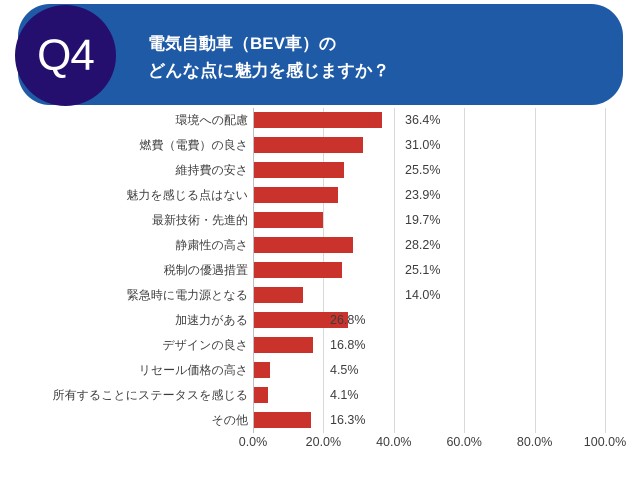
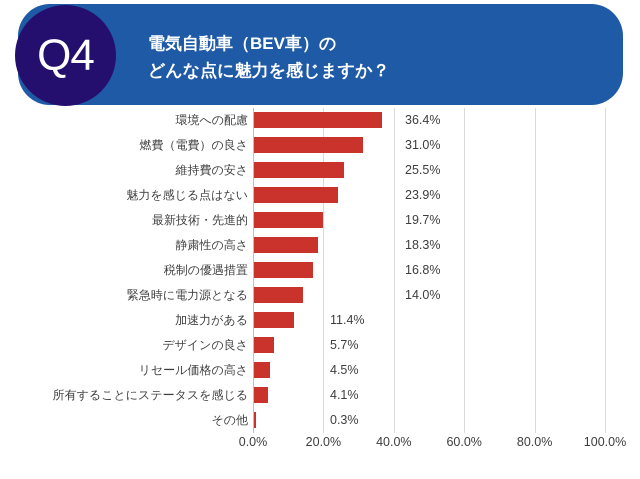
静粛性の高さ: 28.2% -> 18.3%
税制の優遇措置: 25.1% -> 16.8%
加速力がある: 26.8% -> 11.4%
デザインの良さ: 16.8% -> 5.7%
その他: 16.3% -> 0.3%
